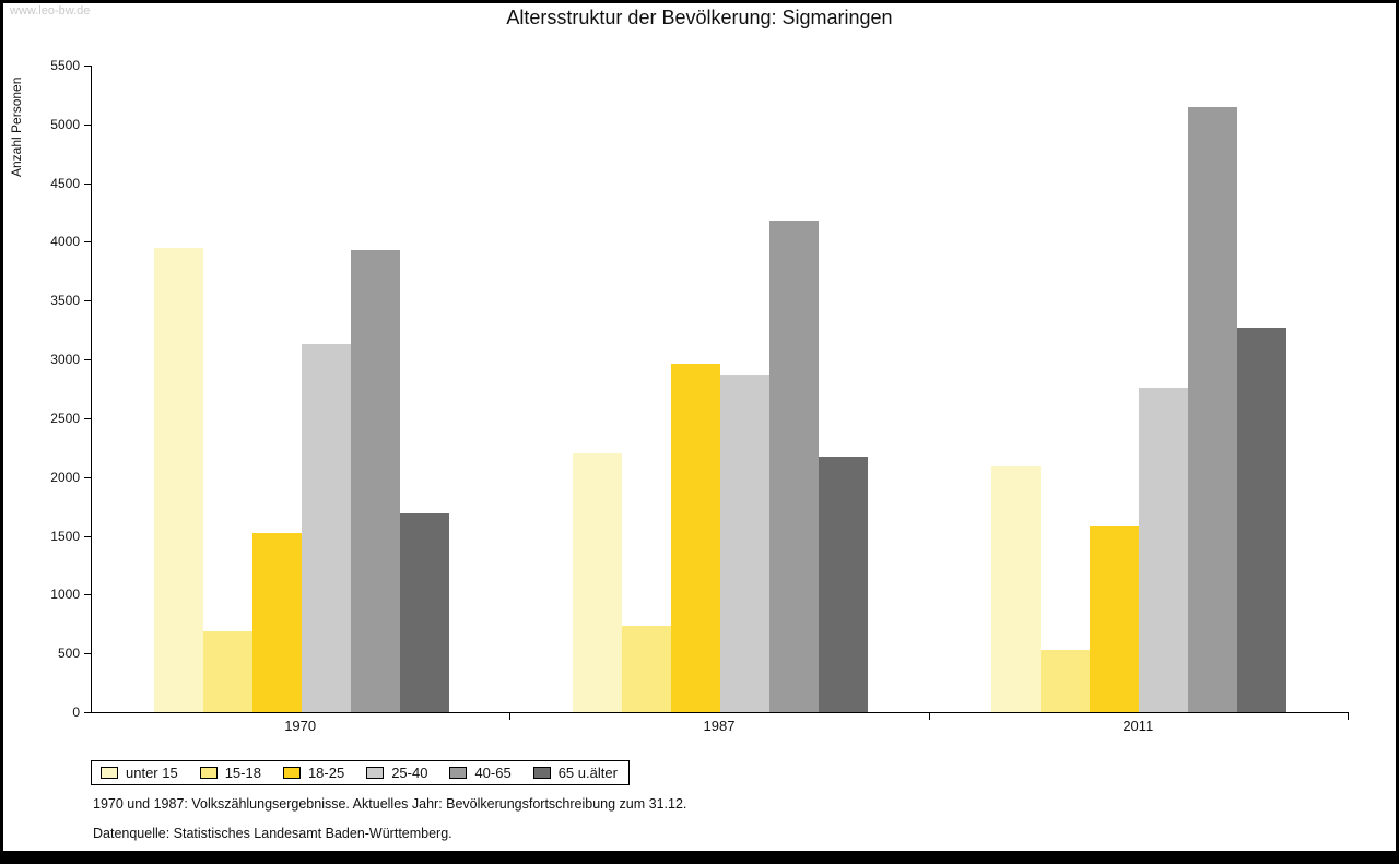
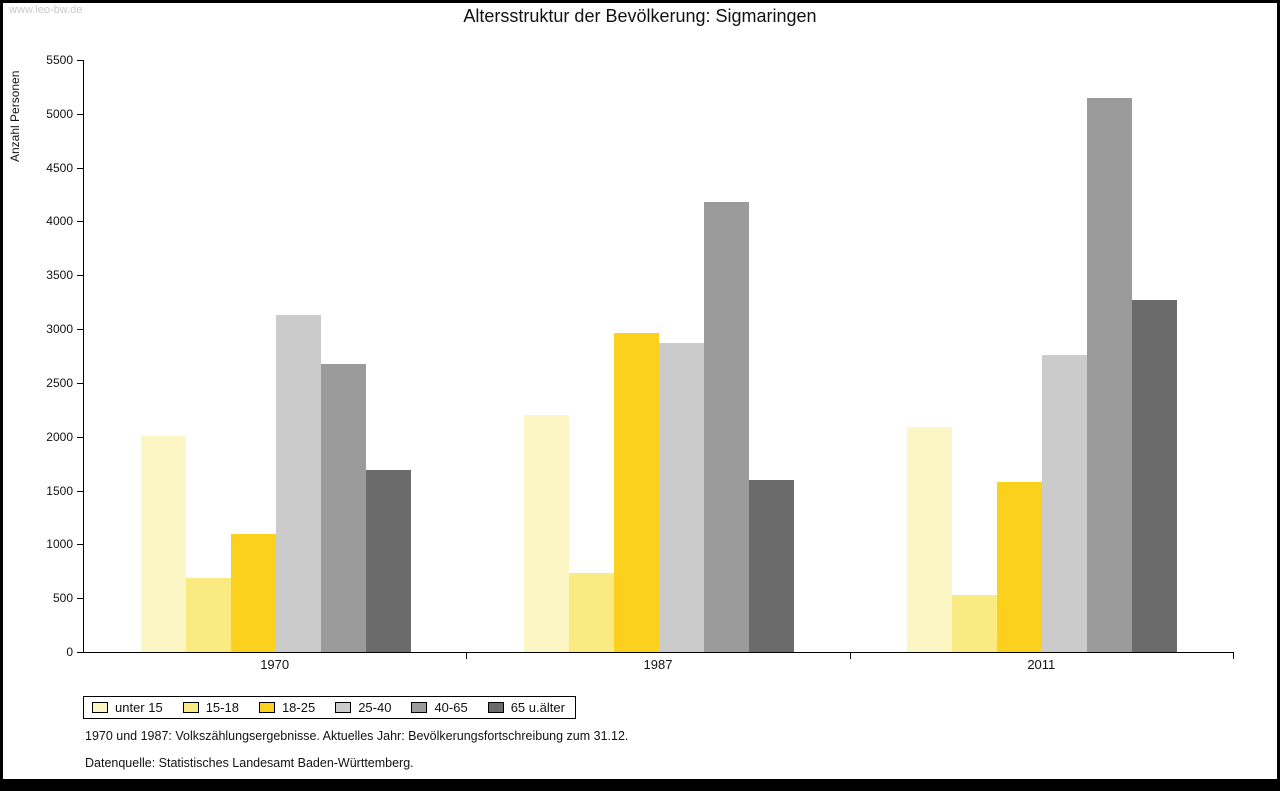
unter 15/1970: 3950 -> 2010
18-25/1970: 1520 -> 1100
40-65/1970: 3930 -> 2680
65 u.älter/1987: 2170 -> 1600
